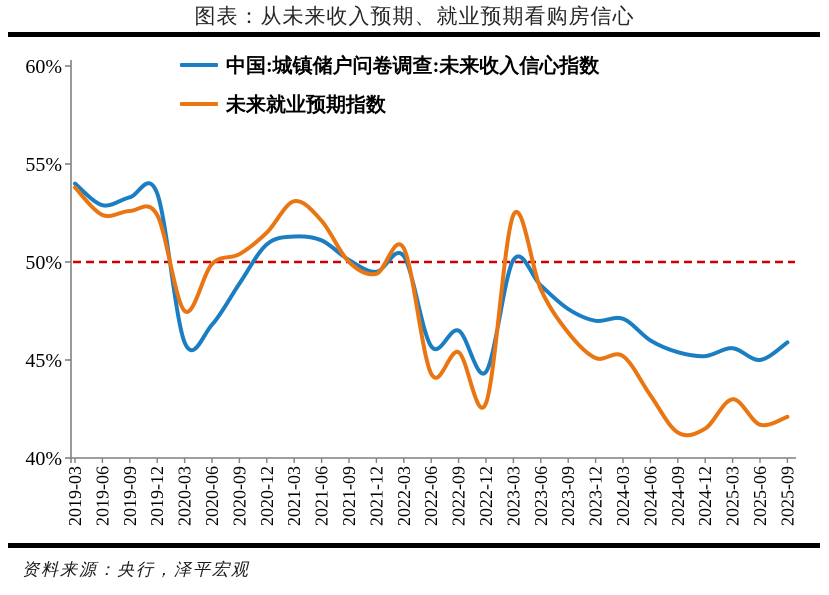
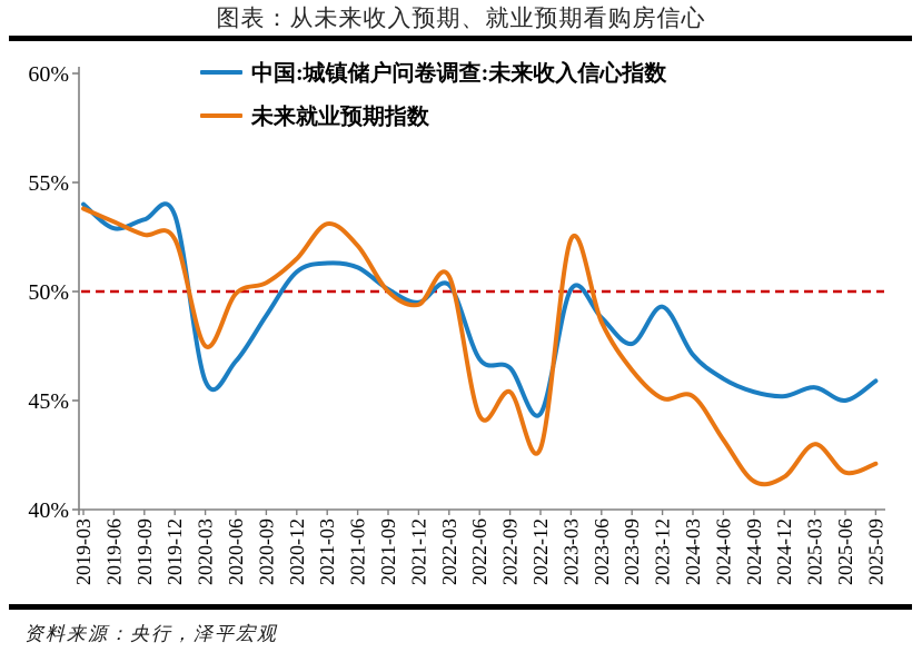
未来就业预期指数/2019-06: 52.4% -> 53.2%
中国:城镇储户问卷调查:未来收入信心指数/2022-06: 45.7% -> 46.9%
中国:城镇储户问卷调查:未来收入信心指数/2023-12: 47.0% -> 49.3%
